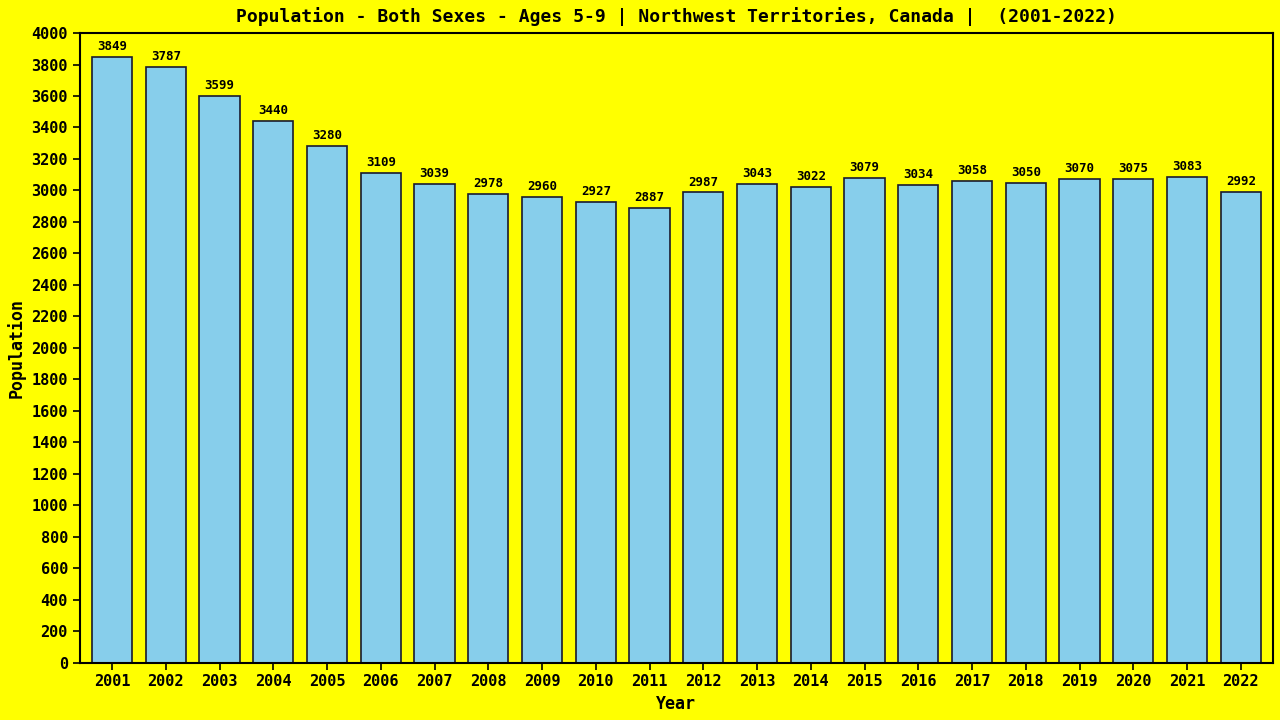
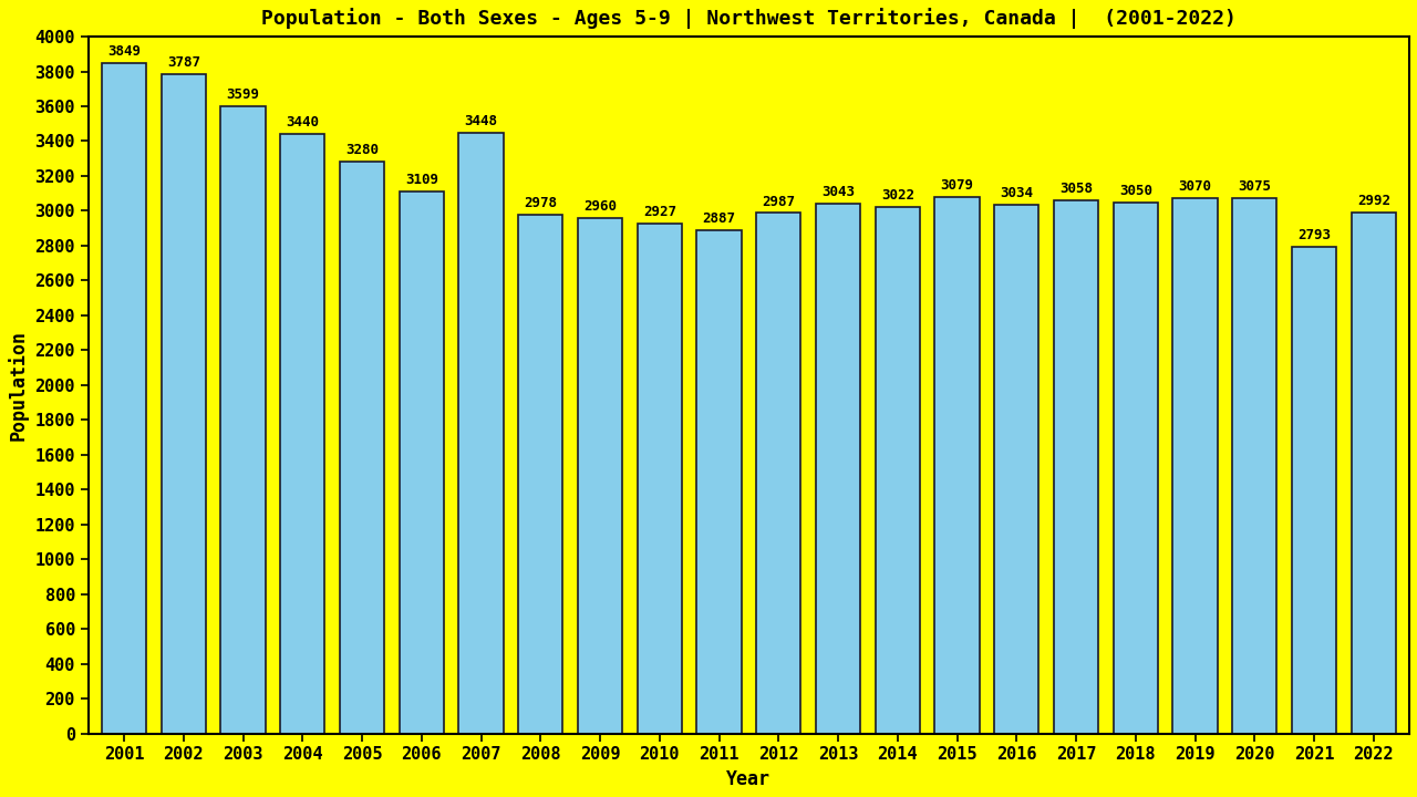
2007: 3039 -> 3448
2021: 3083 -> 2793
